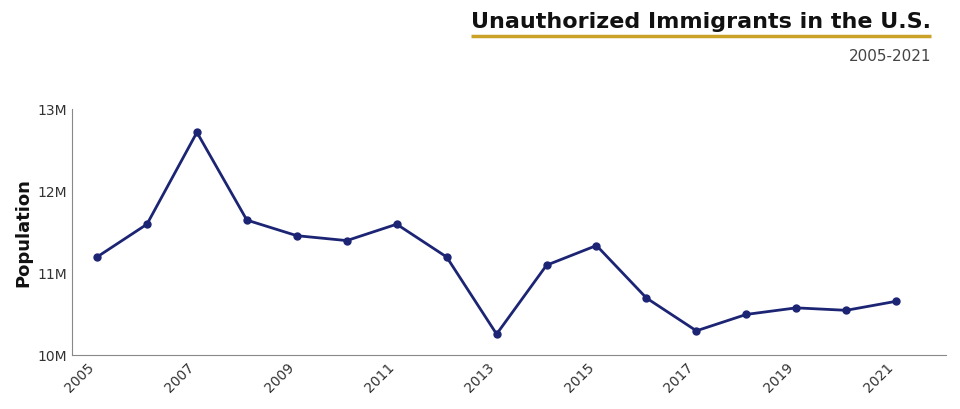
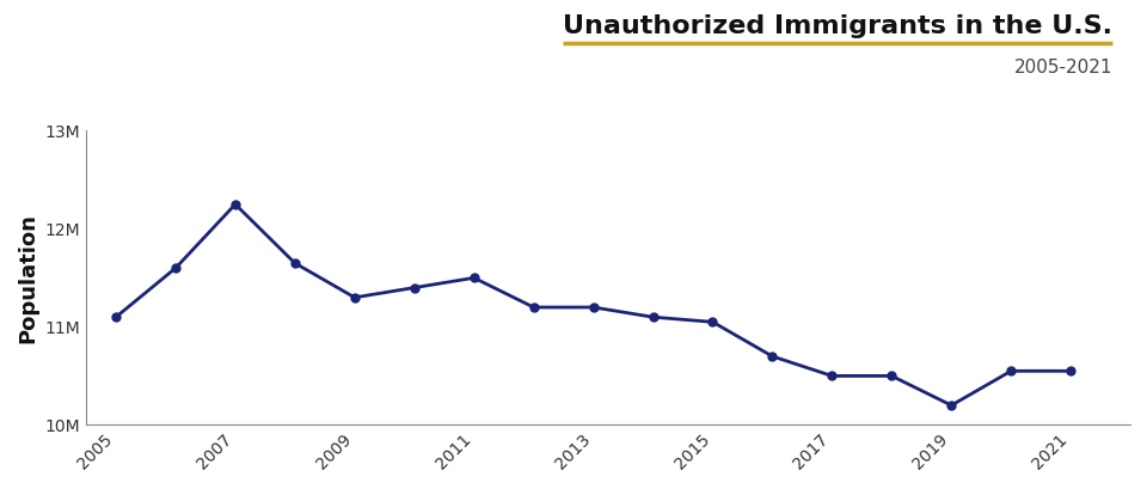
2005: 11.20M -> 11.10M
2007: 12.72M -> 12.25M
2009: 11.46M -> 11.30M
2011: 11.60M -> 11.50M
2013: 10.26M -> 11.20M
2015: 11.34M -> 11.05M
2017: 10.30M -> 10.50M
2019: 10.58M -> 10.20M
2021: 10.66M -> 10.55M
